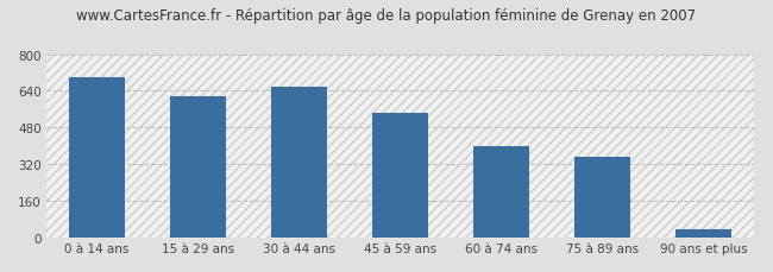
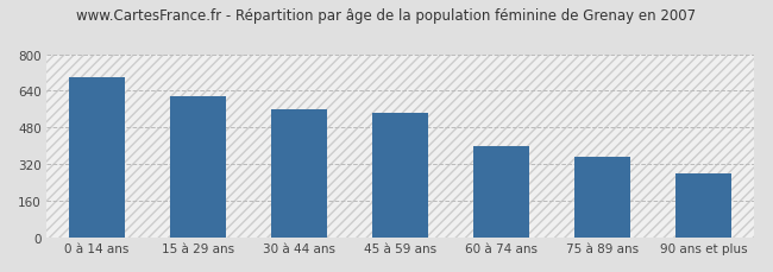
30 à 44 ans: 660 -> 560
90 ans et plus: 40 -> 280
